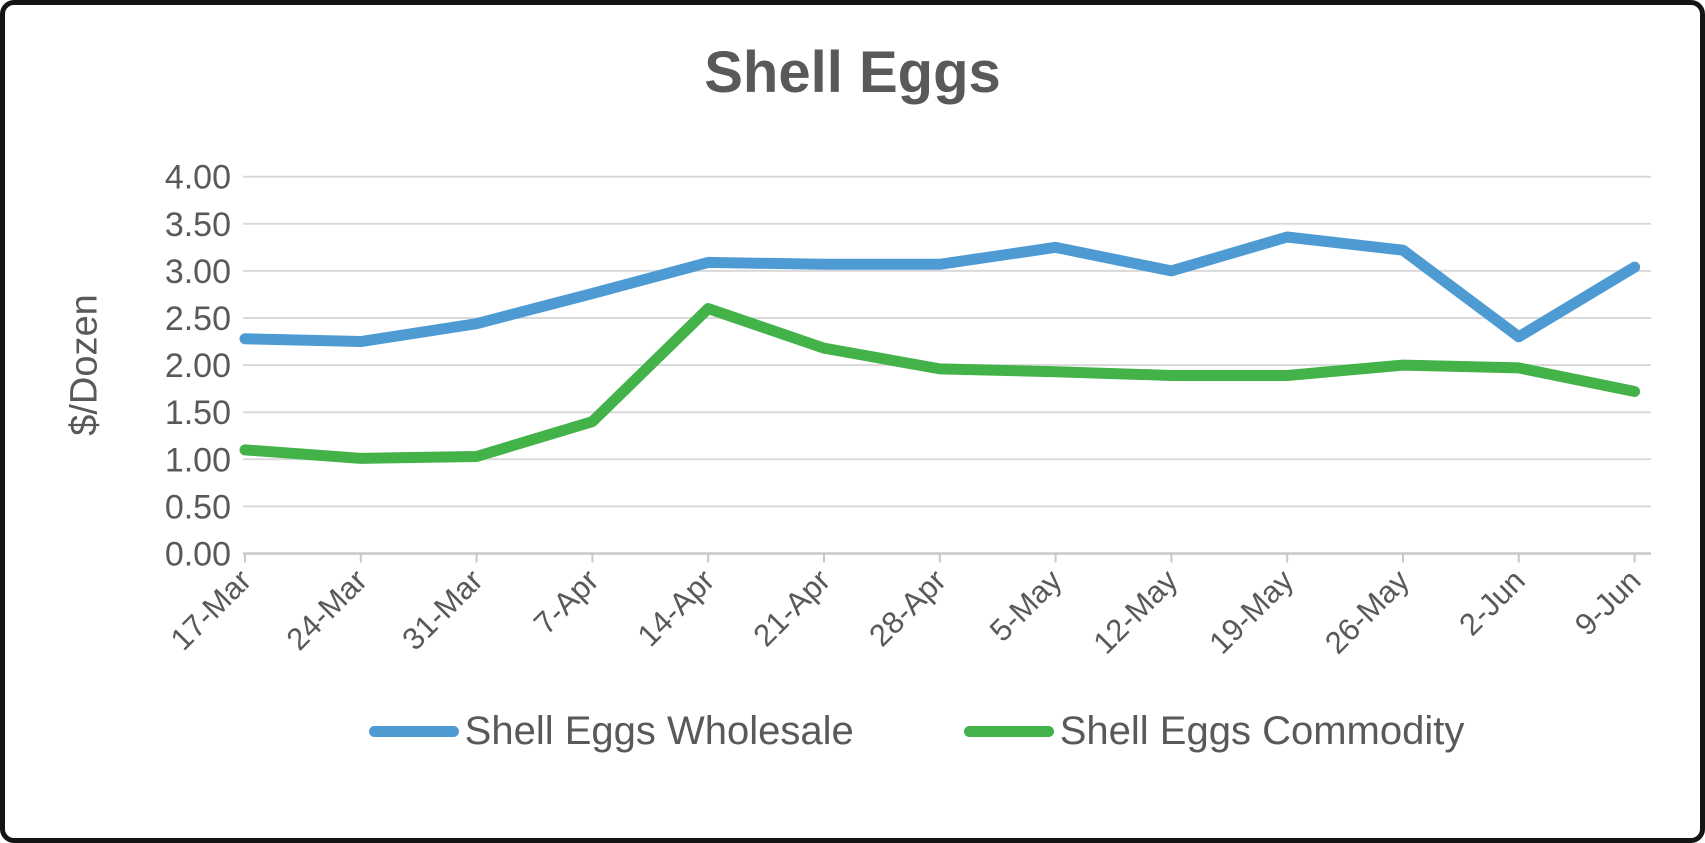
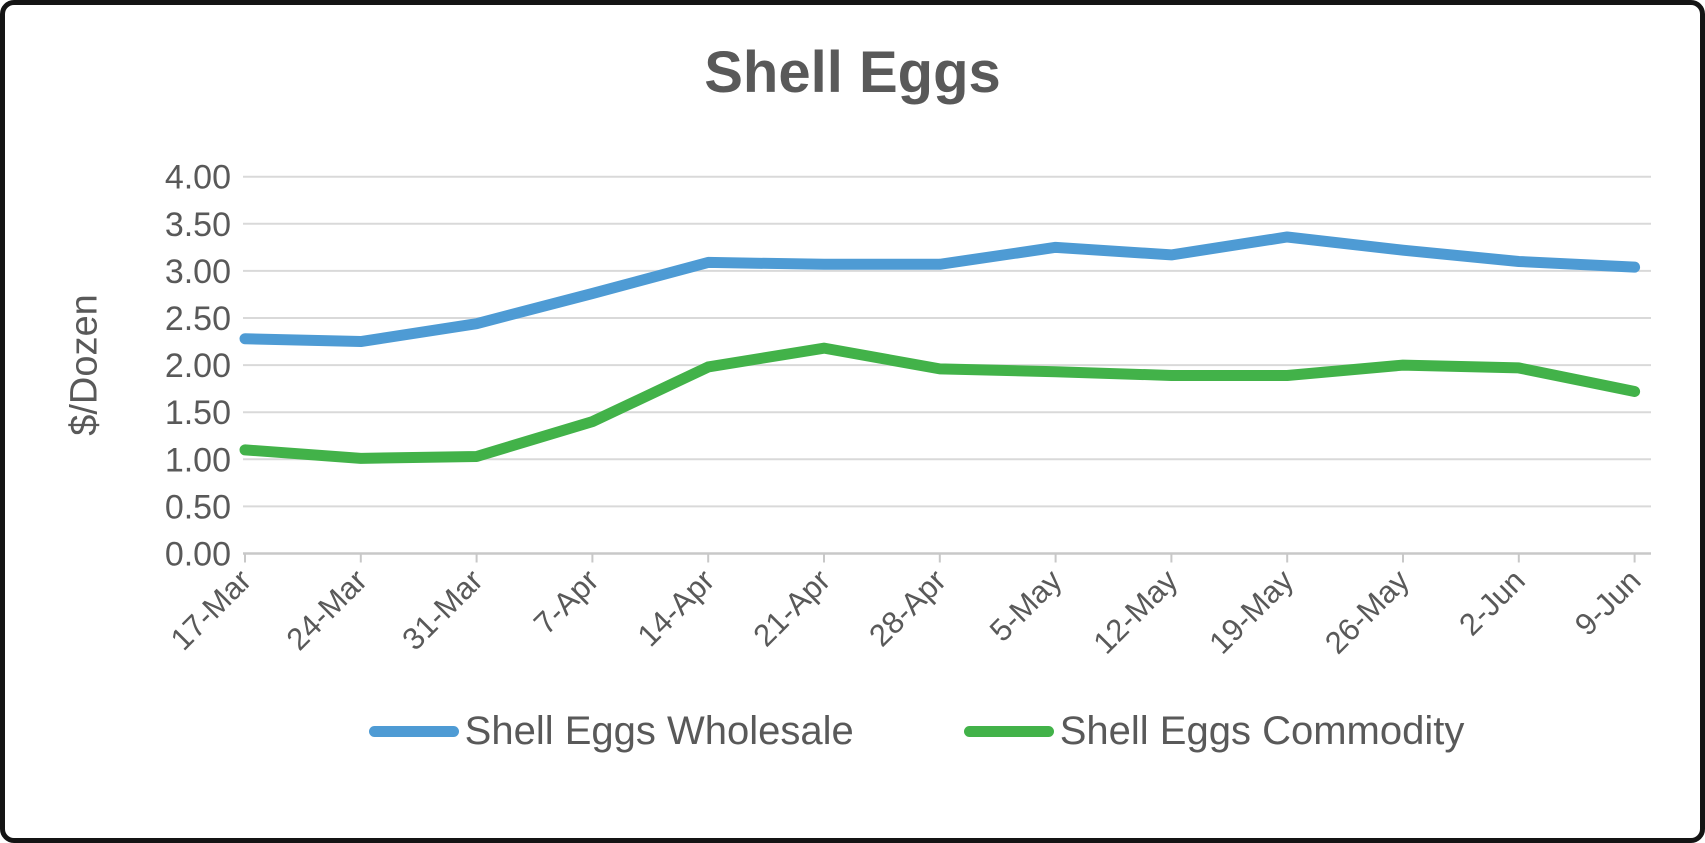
Shell Eggs Commodity/14-Apr: 2.6 -> 2.0
Shell Eggs Wholesale/12-May: 3.0 -> 3.2
Shell Eggs Wholesale/2-Jun: 2.3 -> 3.1
